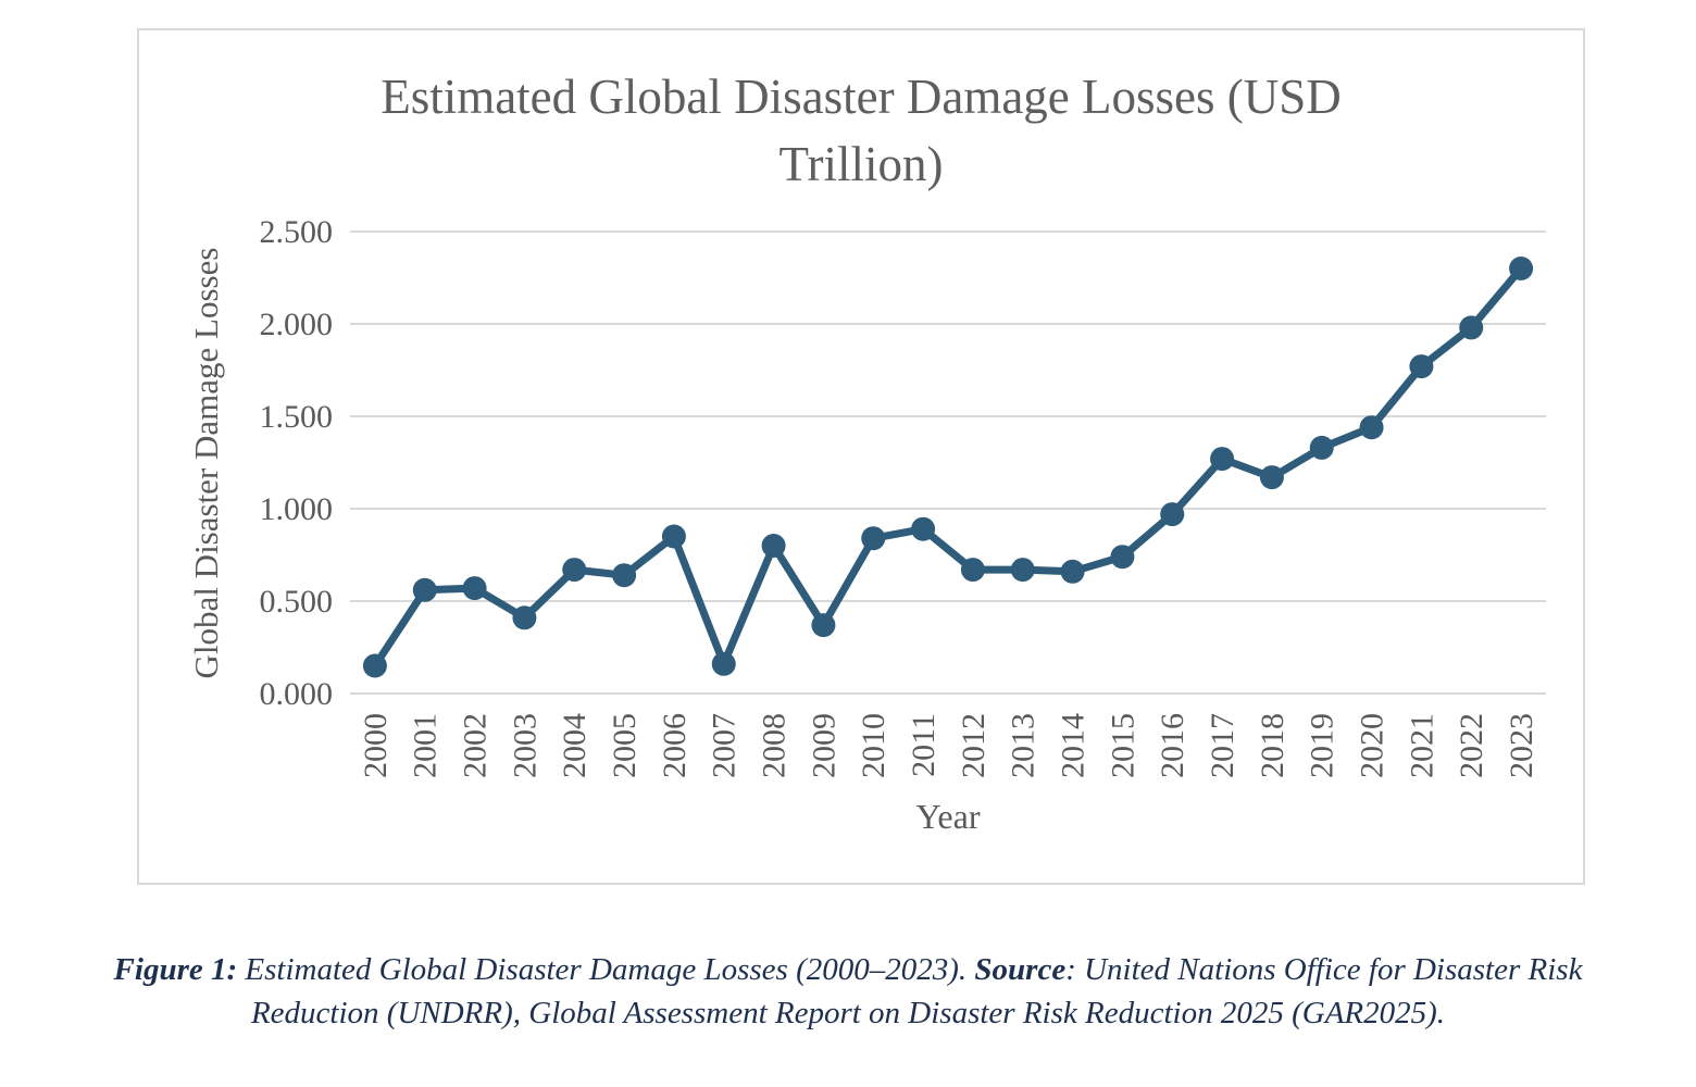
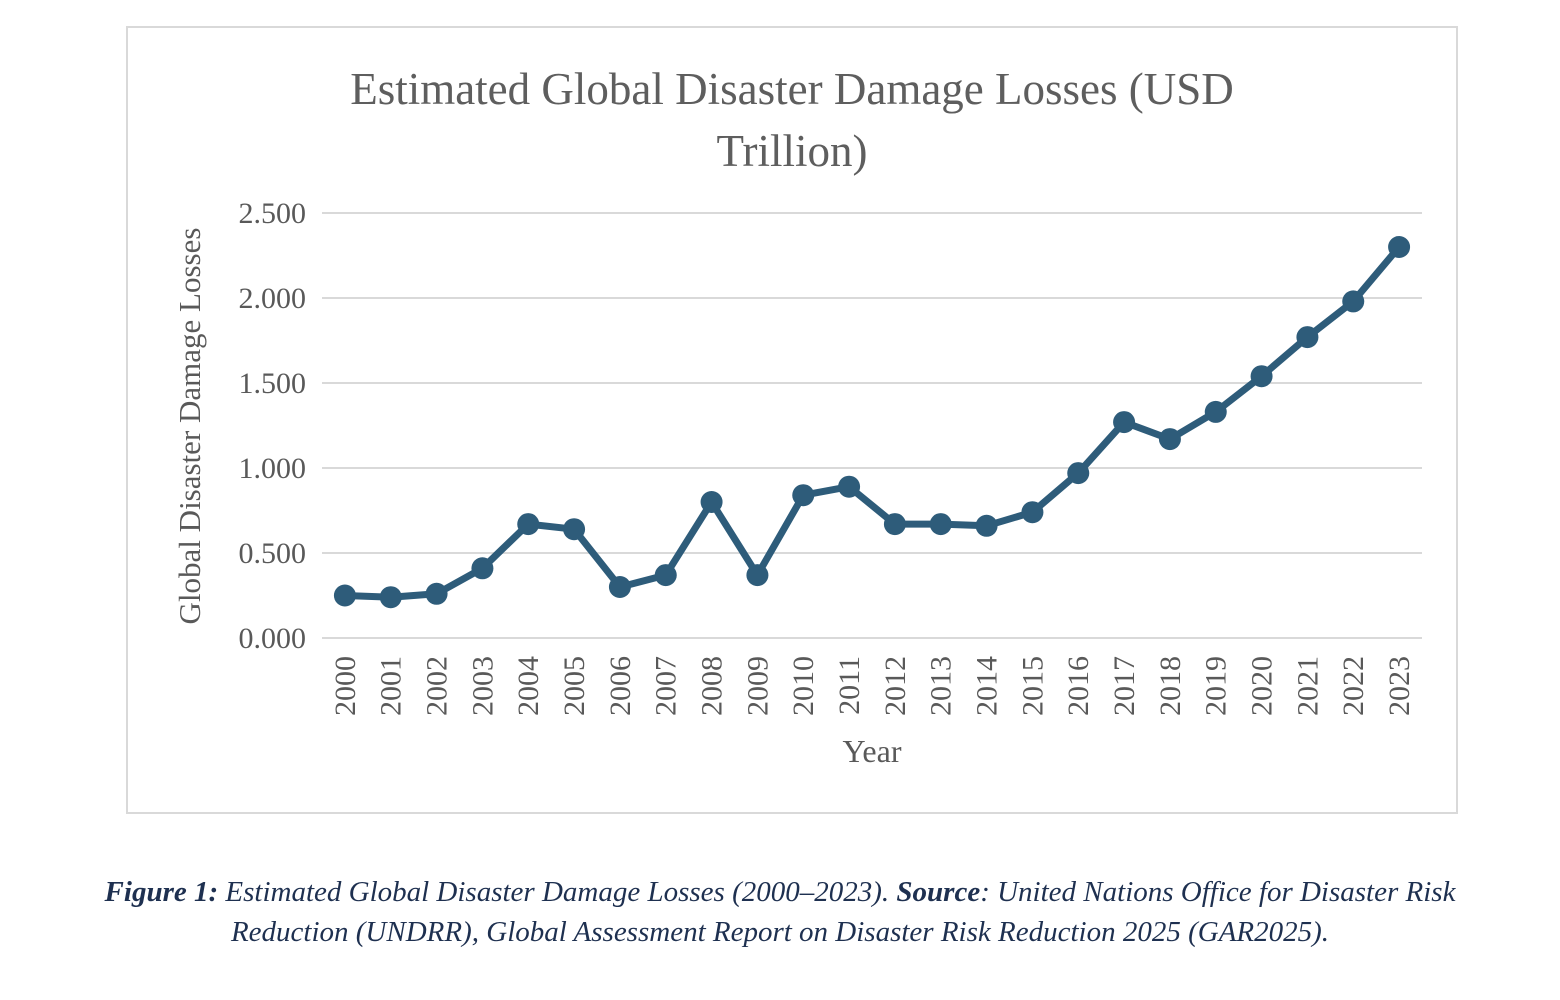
2000: 0.15 -> 0.25
2001: 0.56 -> 0.24
2002: 0.57 -> 0.26
2006: 0.85 -> 0.30
2007: 0.16 -> 0.37
2020: 1.44 -> 1.54
